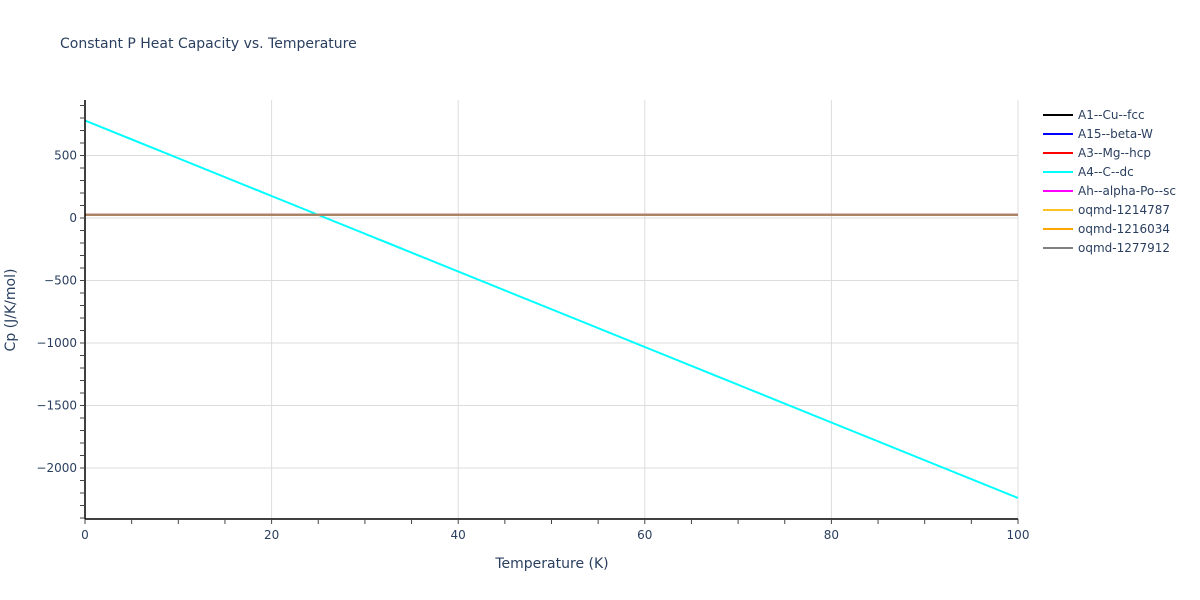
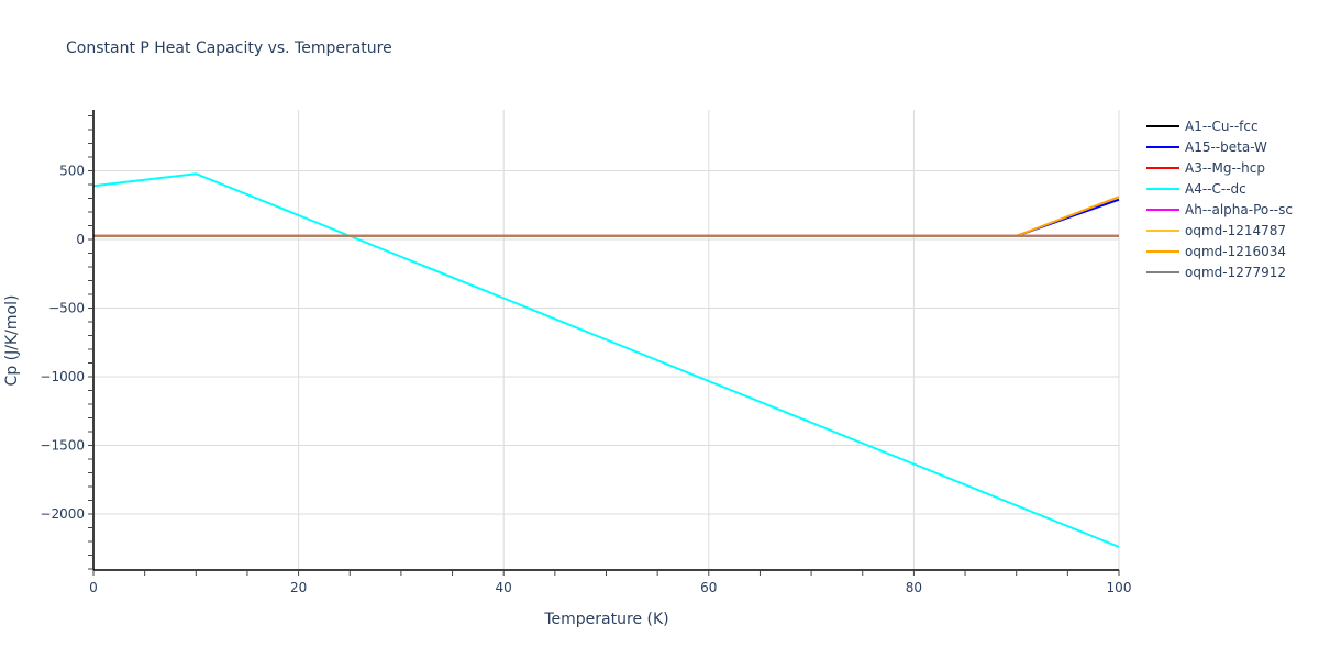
A4--C--dc/0: 780 -> 390
A15--beta-W/100: 20 -> 290
oqmd-1216034/100: 20 -> 310
